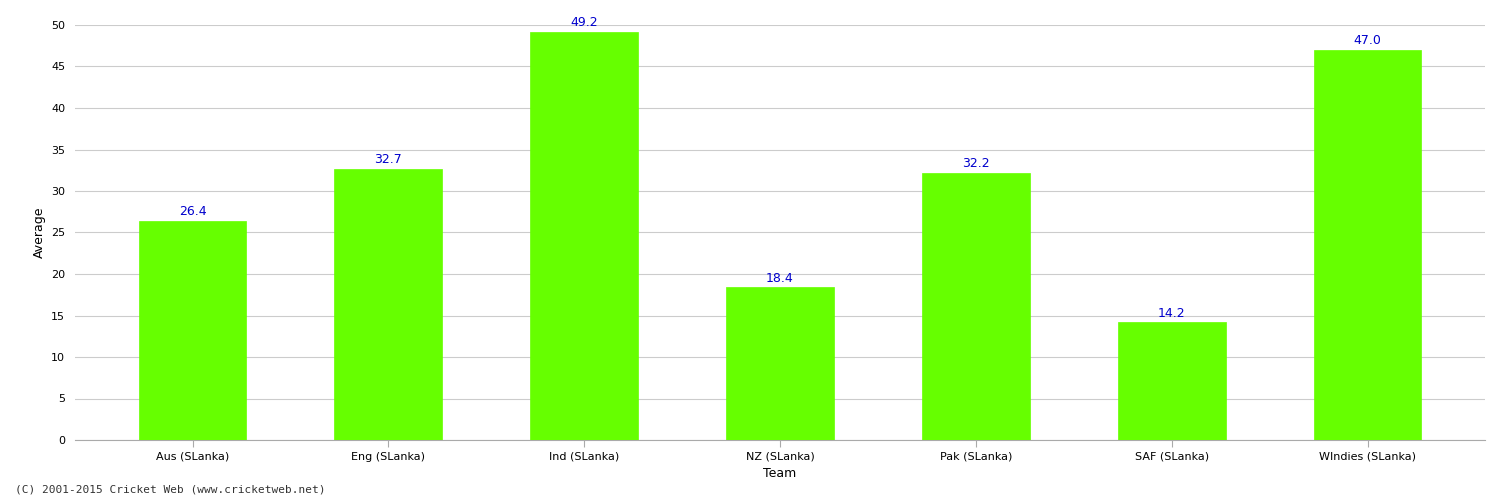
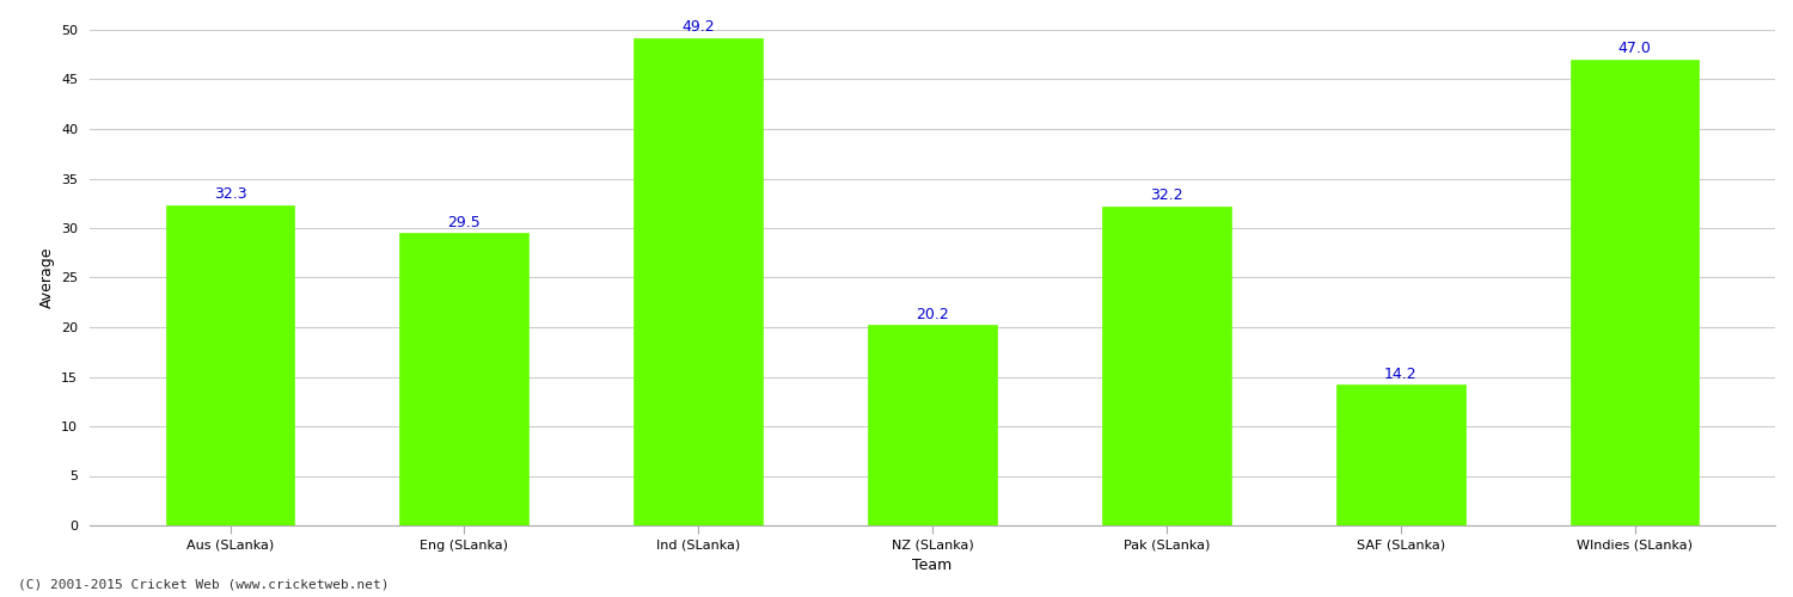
Aus (SLanka): 26.4 -> 32.3
Eng (SLanka): 32.7 -> 29.5
NZ (SLanka): 18.4 -> 20.2
